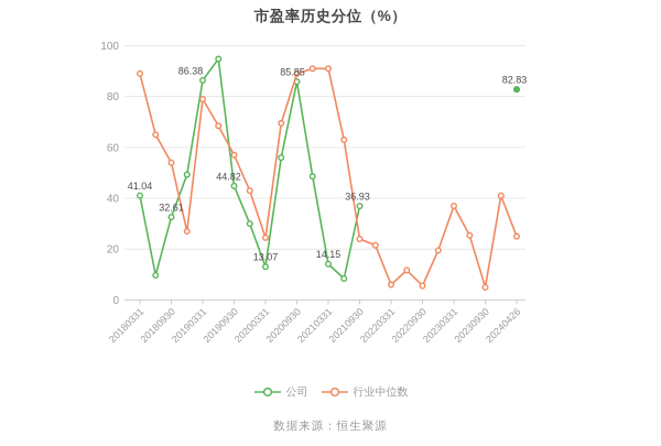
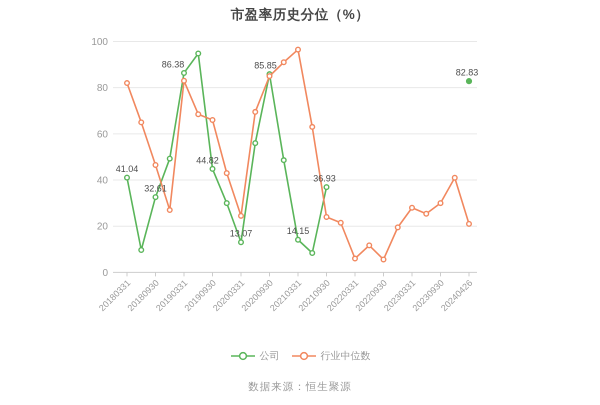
行业中位数/20180331: 89 -> 82
行业中位数/20180930: 54 -> 46
行业中位数/20190331: 79 -> 83
行业中位数/20190930: 57 -> 66
行业中位数/20200930: 89 -> 85
行业中位数/20210331: 91 -> 96
行业中位数/20230331: 37 -> 28
行业中位数/20230930: 5 -> 30
行业中位数/20240426: 25 -> 21
